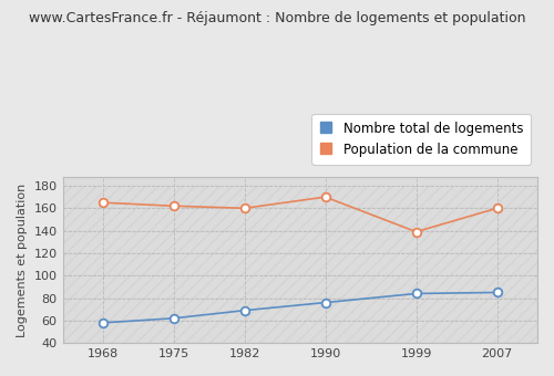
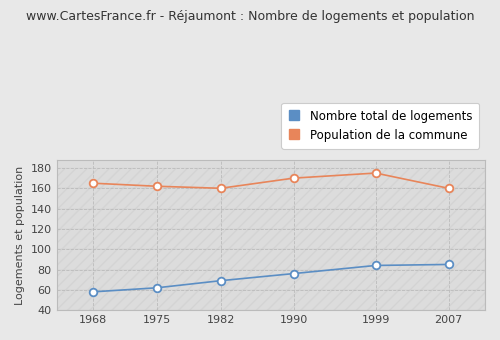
Population de la commune/1999: 139 -> 175
